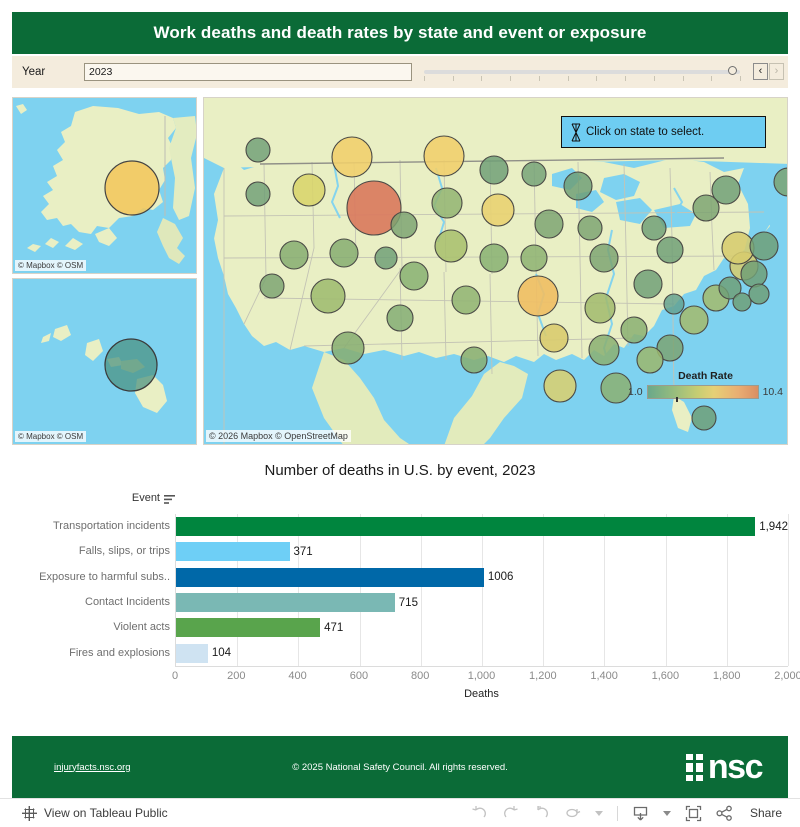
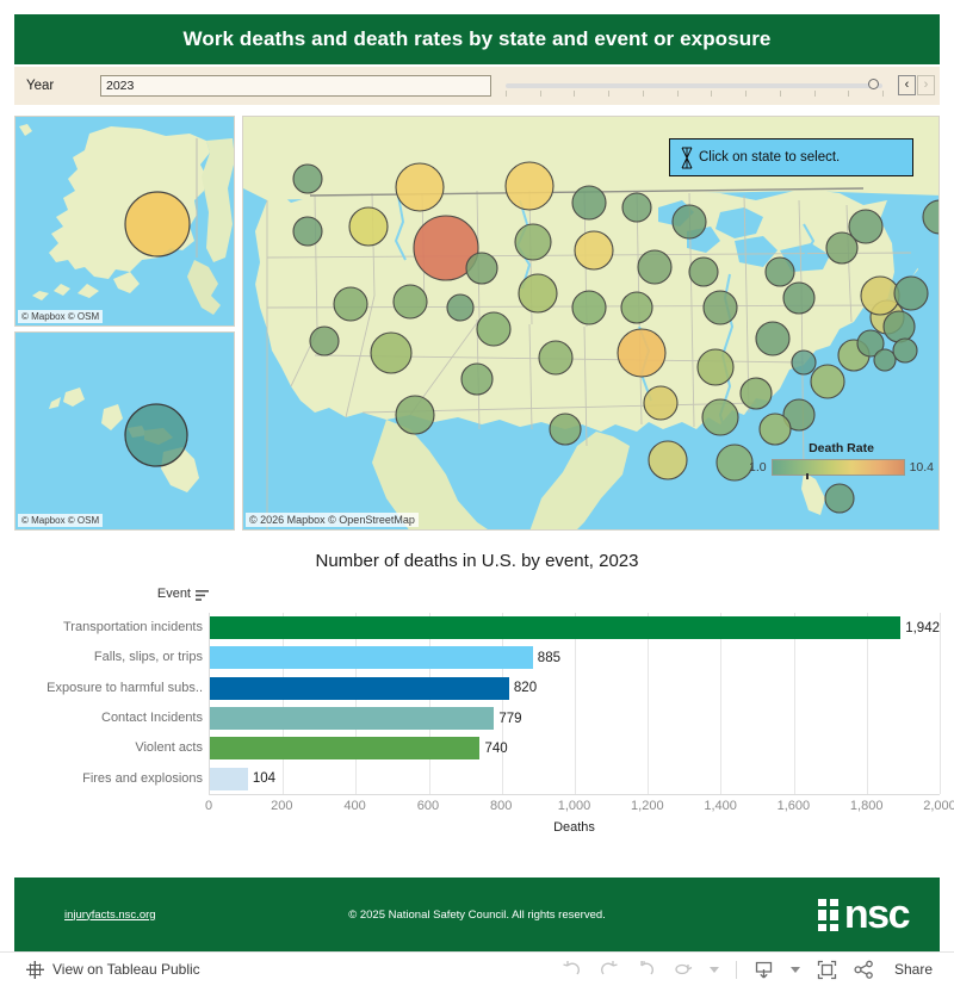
Falls, slips, or trips: 371 -> 885
Exposure to harmful subs..: 1006 -> 820
Contact Incidents: 715 -> 779
Violent acts: 471 -> 740
